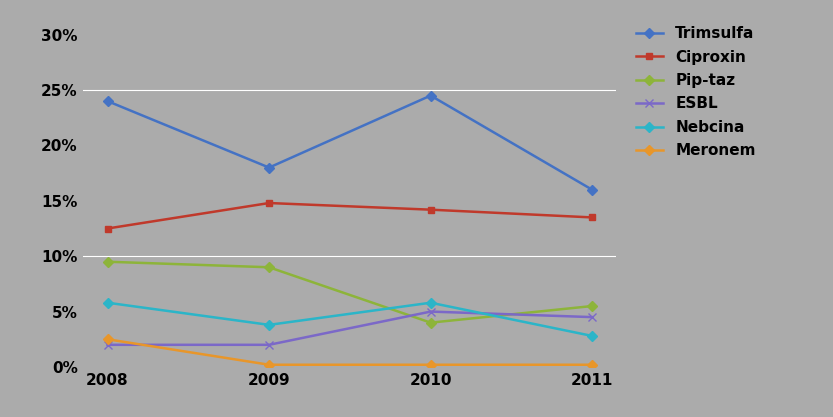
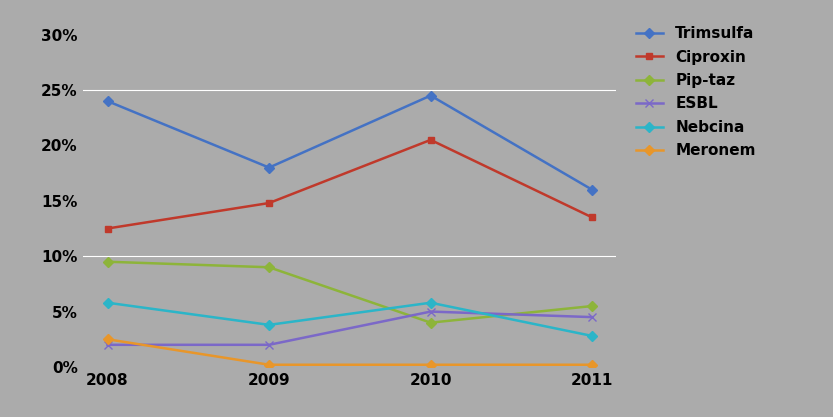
Ciproxin/2010: 14.2% -> 20.5%
